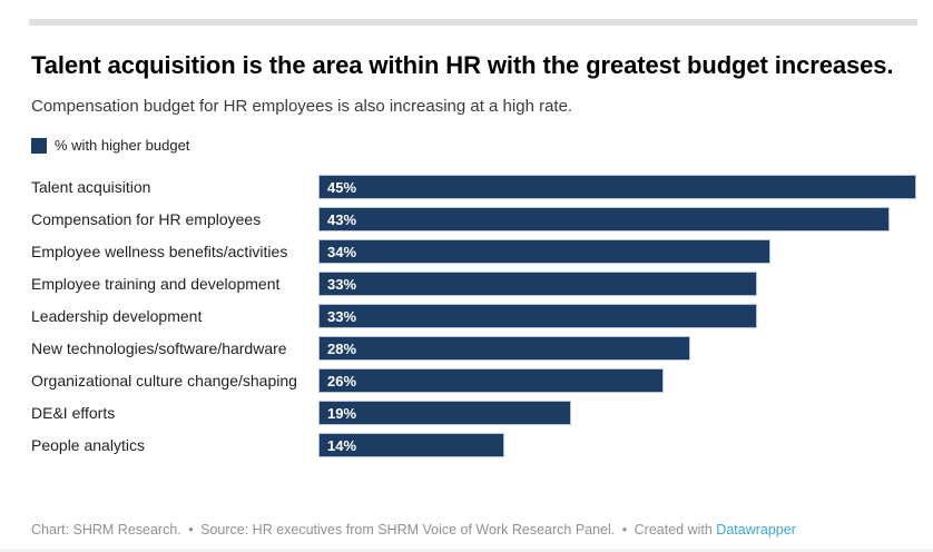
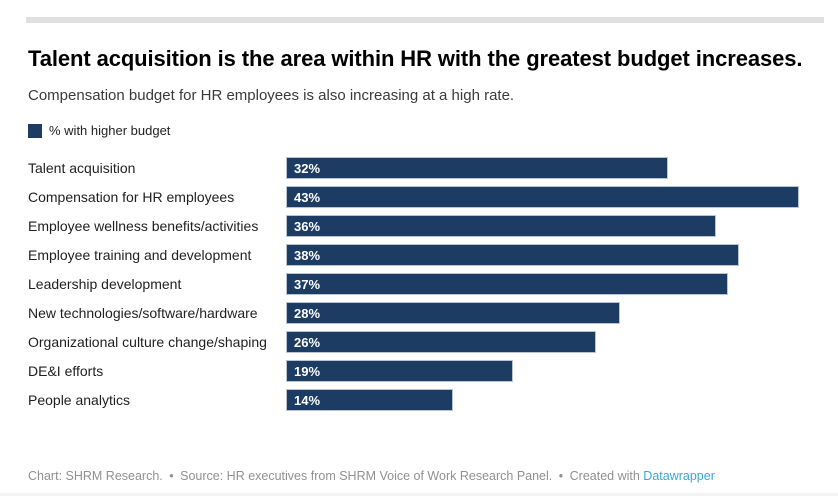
Talent acquisition: 45% -> 32%
Employee wellness benefits/activities: 34% -> 36%
Employee training and development: 33% -> 38%
Leadership development: 33% -> 37%
